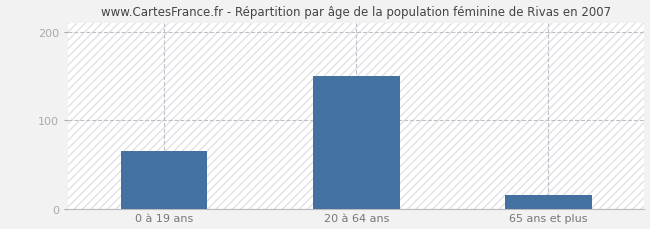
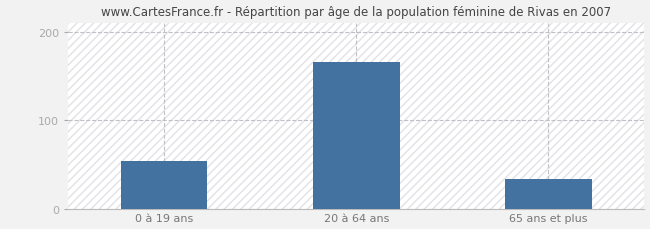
0 à 19 ans: 65 -> 54
20 à 64 ans: 150 -> 166
65 ans et plus: 15 -> 34
